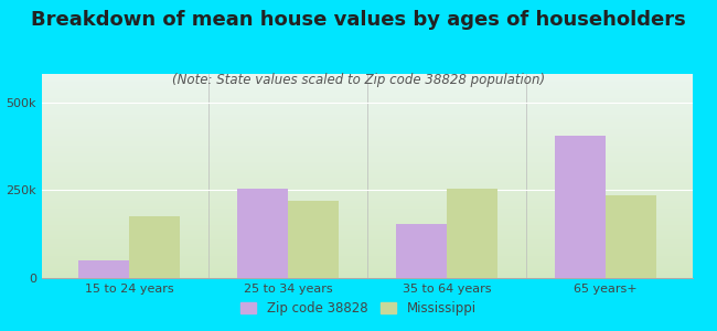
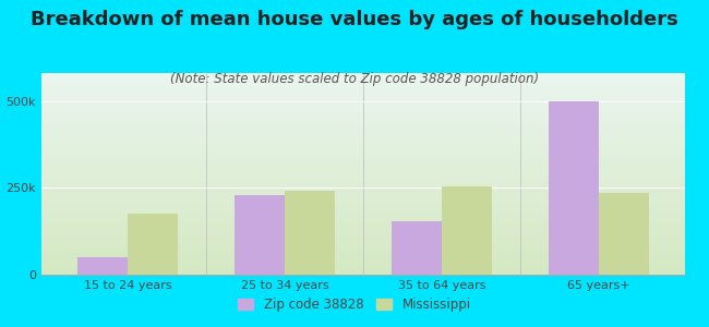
Zip code 38828/25 to 34 years: 255k -> 230k
Mississippi/25 to 34 years: 220k -> 240k
Zip code 38828/65 years+: 405k -> 500k
